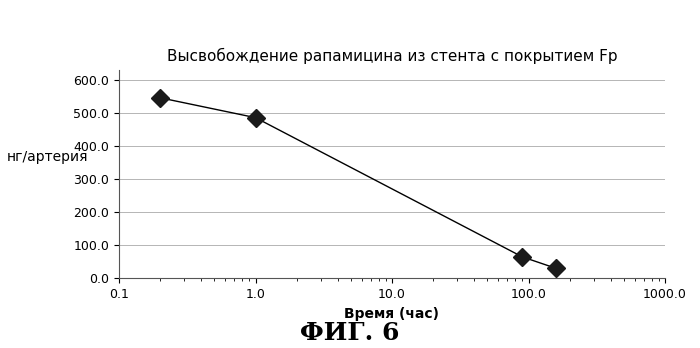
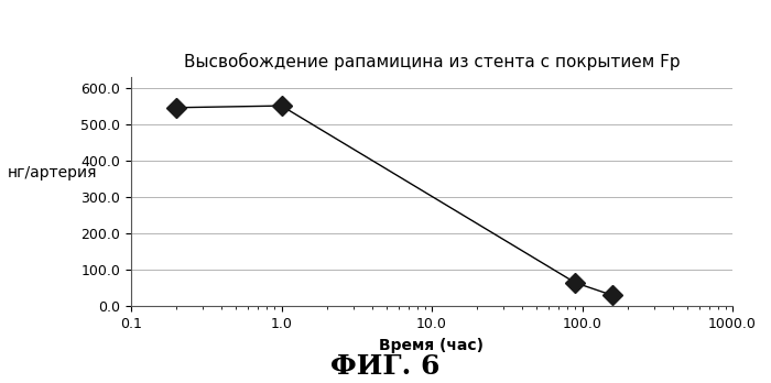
1.0: 485 -> 550
